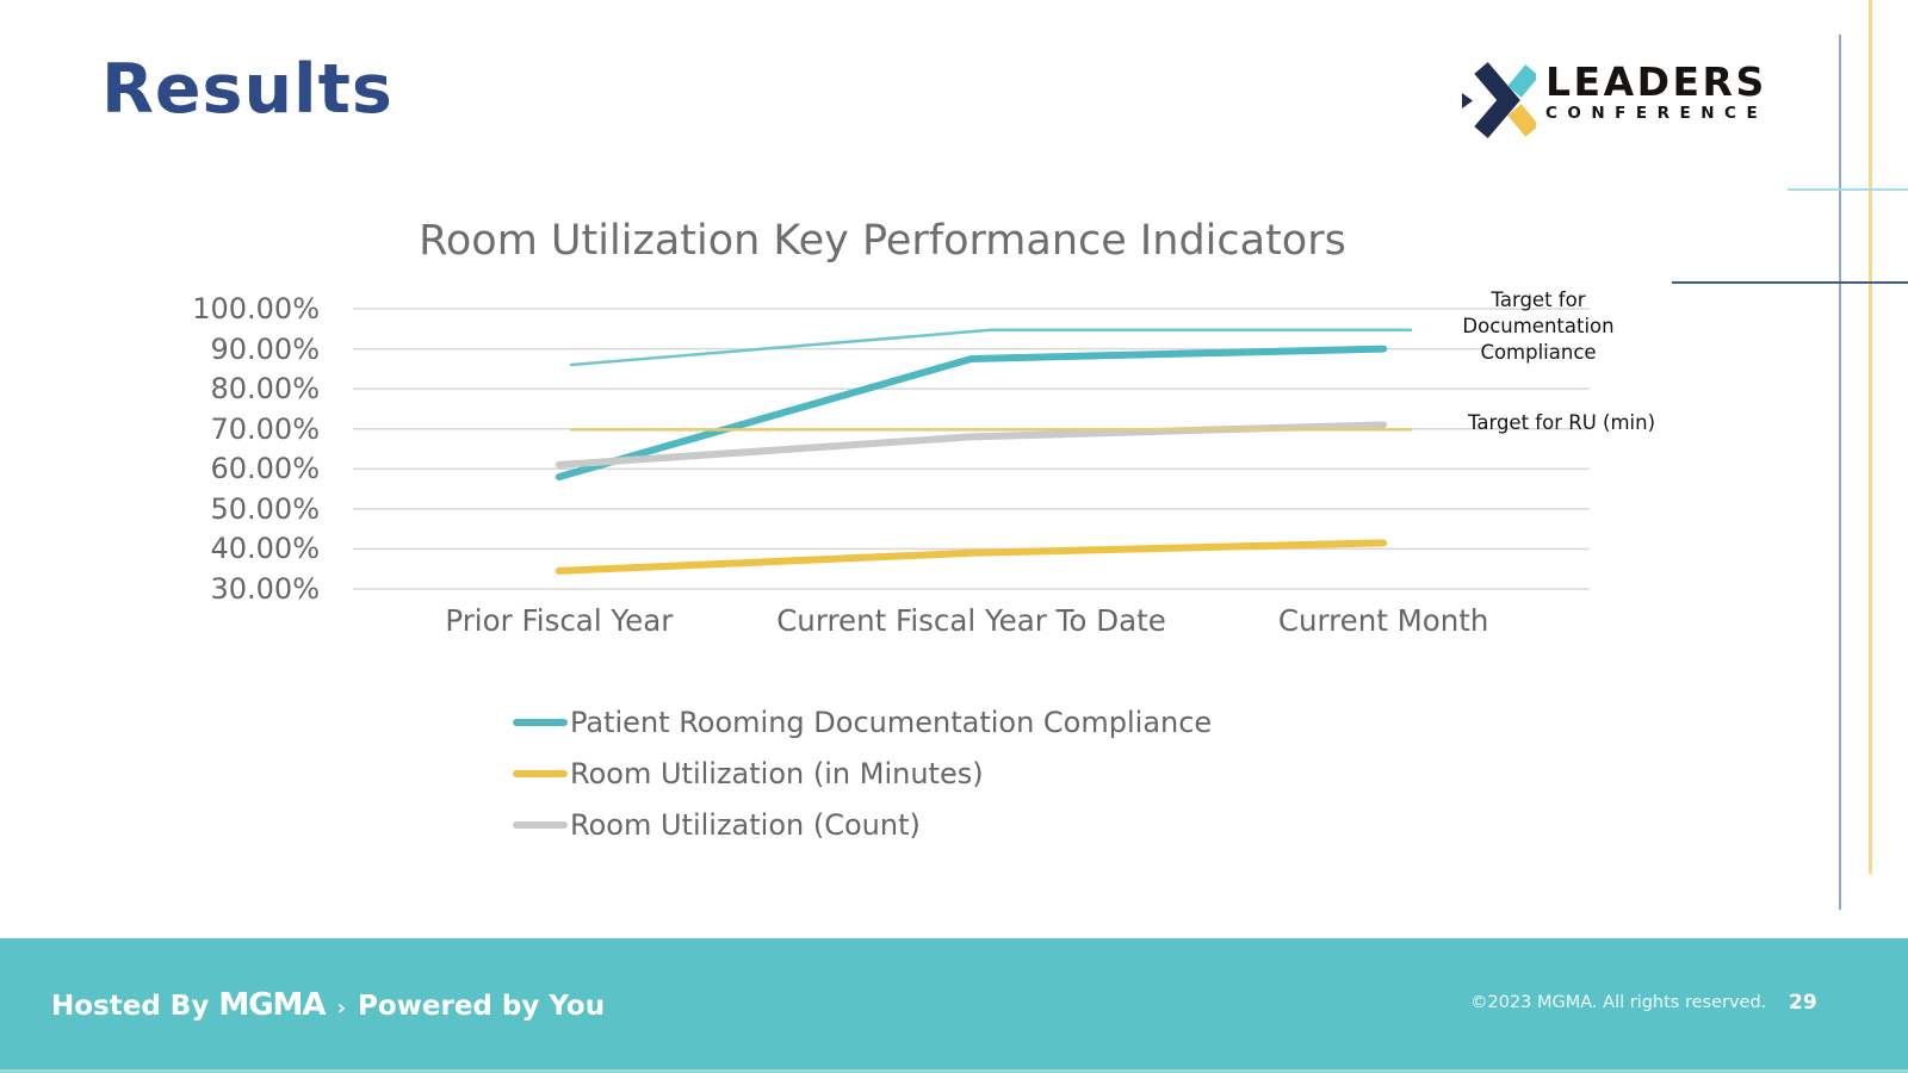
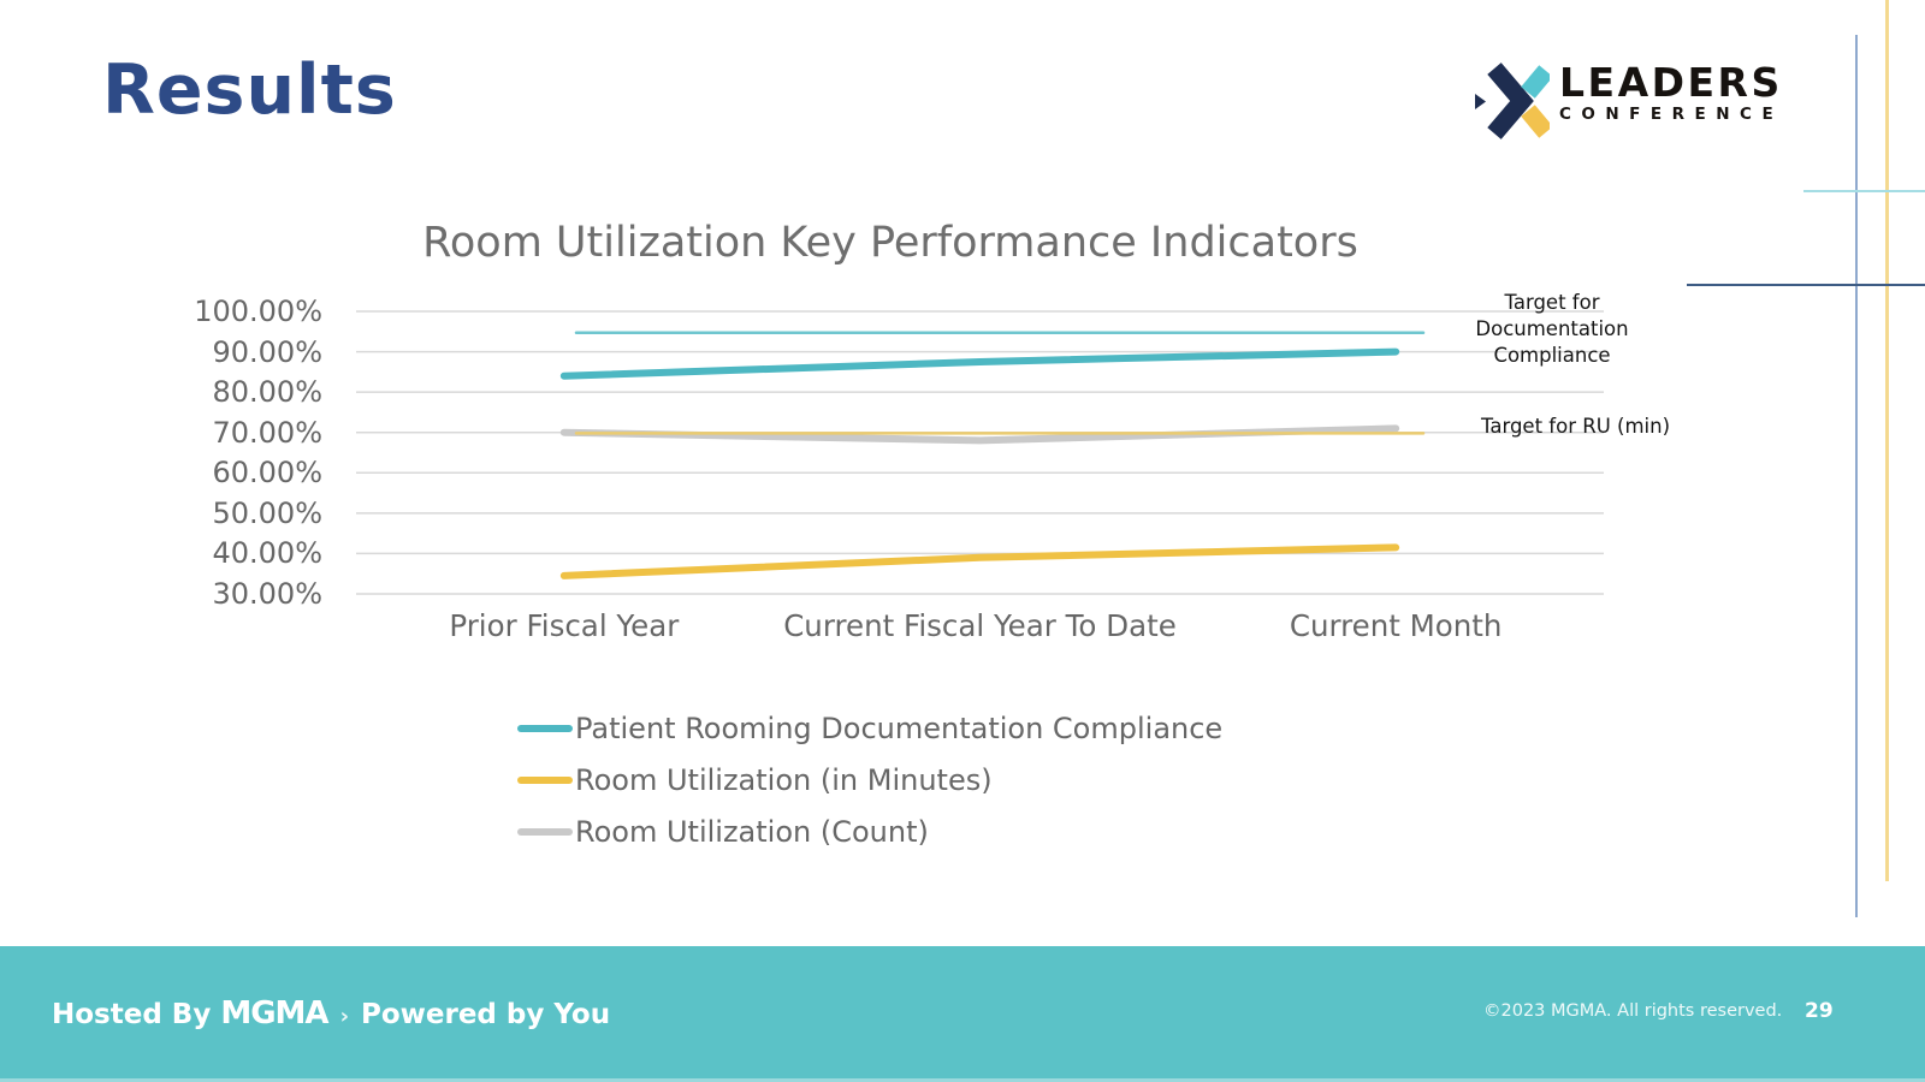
Patient Rooming Documentation Compliance/Prior Fiscal Year: 58% -> 84%
Room Utilization (Count)/Prior Fiscal Year: 61% -> 70%
Target for Documentation Compliance/Prior Fiscal Year: 86% -> 95%
